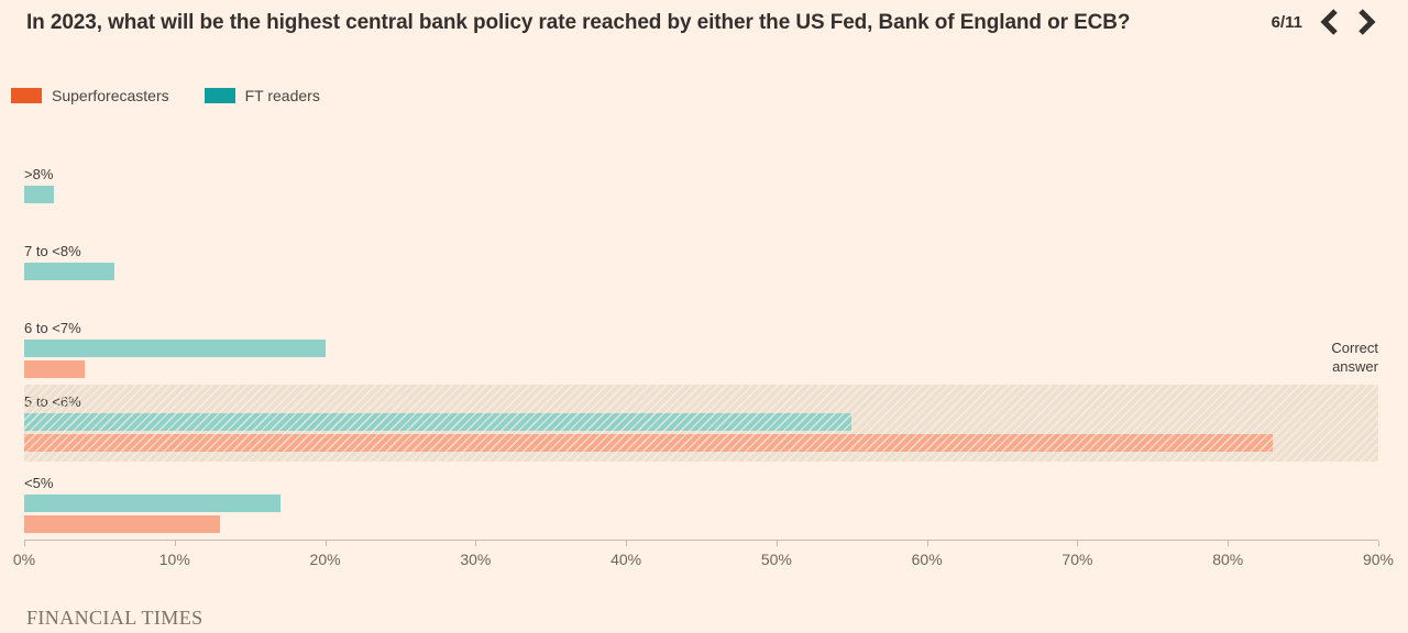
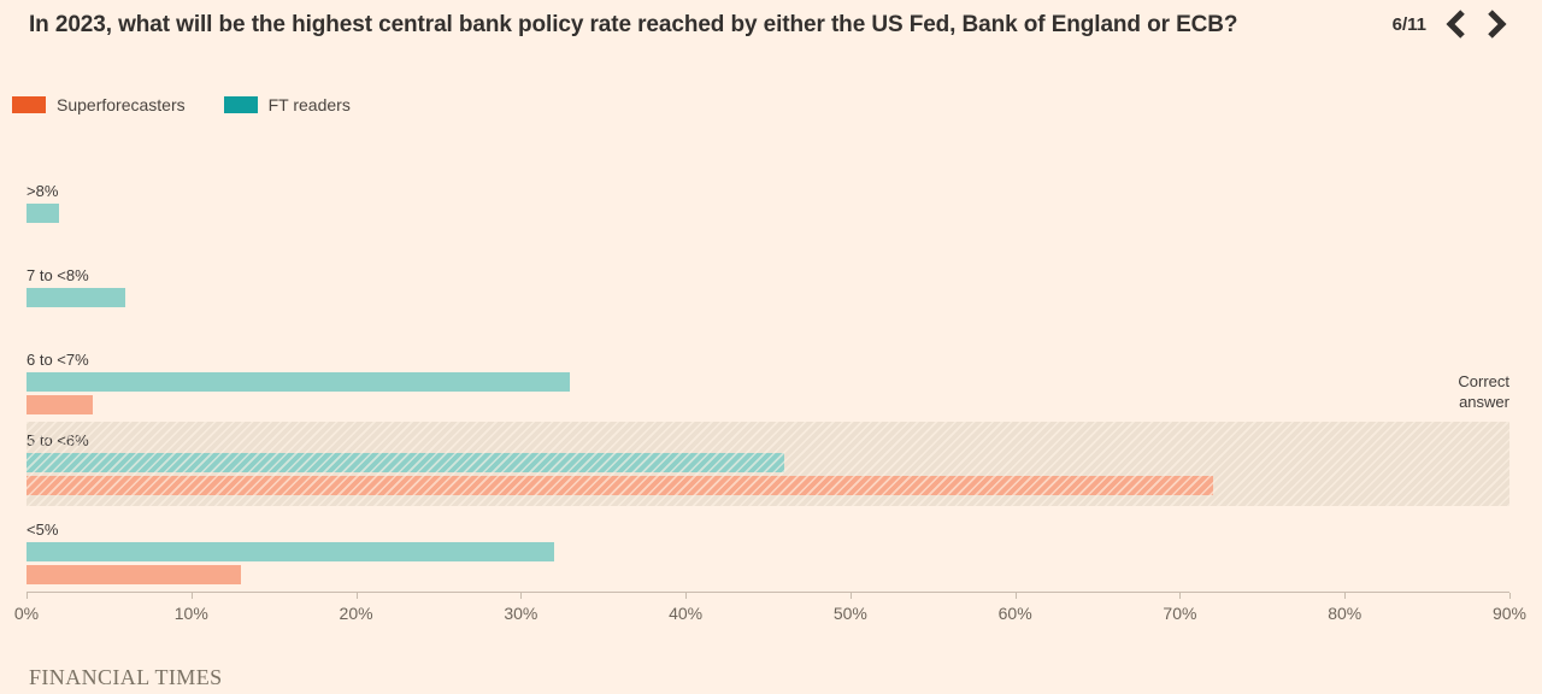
FT readers/6 to <7%: 20% -> 33%
FT readers/5 to <6%: 55% -> 46%
Superforecasters/5 to <6%: 83% -> 72%
FT readers/<5%: 17% -> 32%
